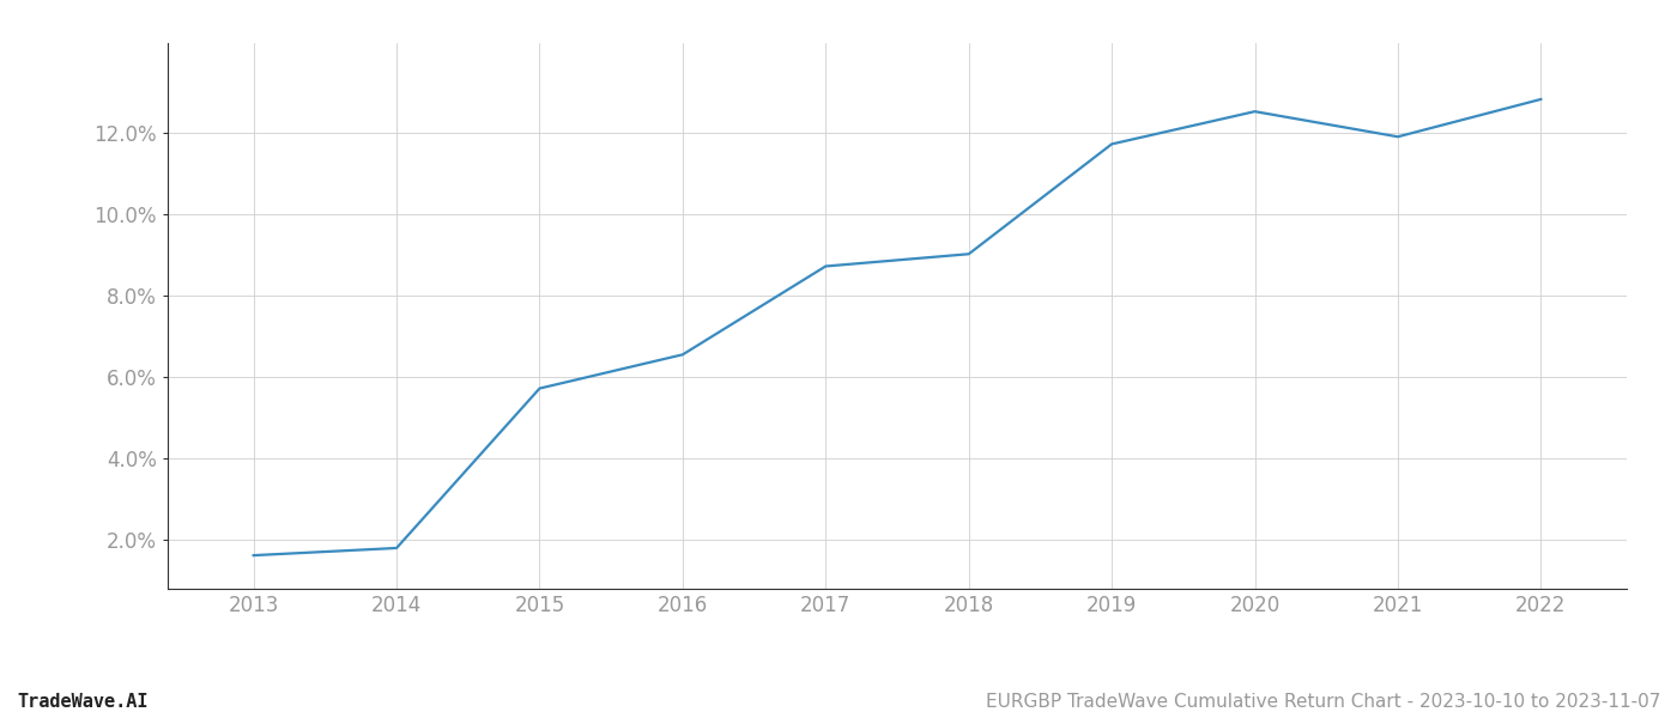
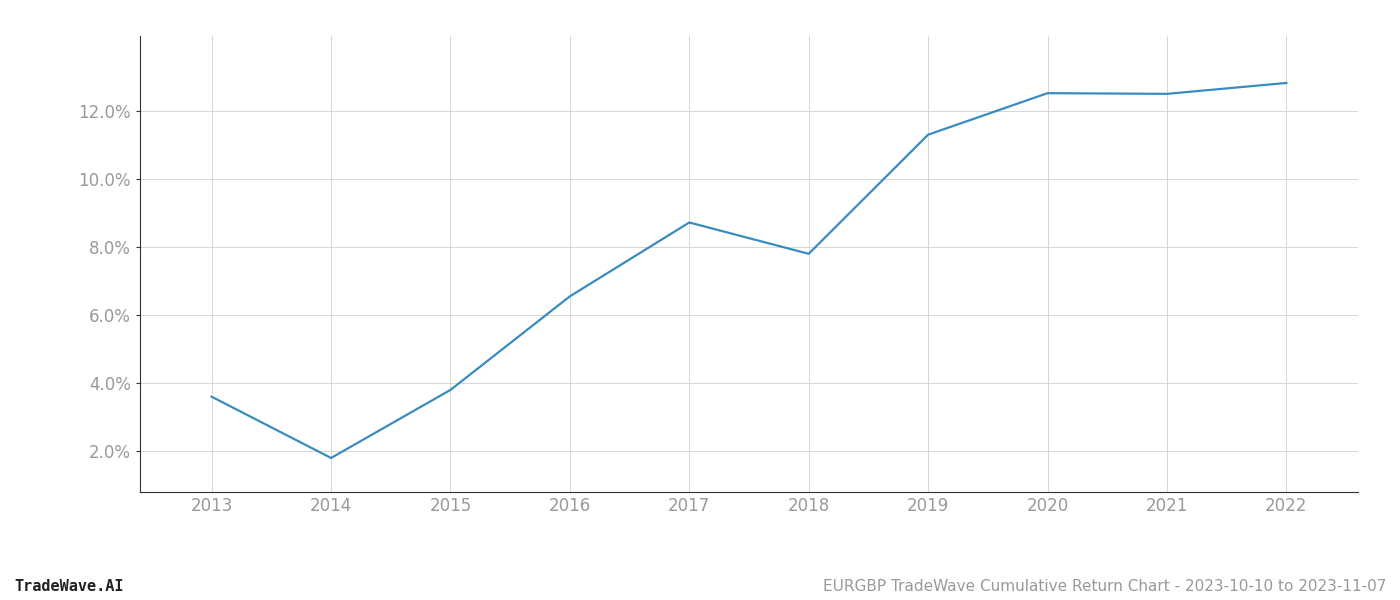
2013: 1.62% -> 3.60%
2015: 5.72% -> 3.80%
2018: 9.02% -> 7.80%
2019: 11.72% -> 11.30%
2021: 11.90% -> 12.50%
